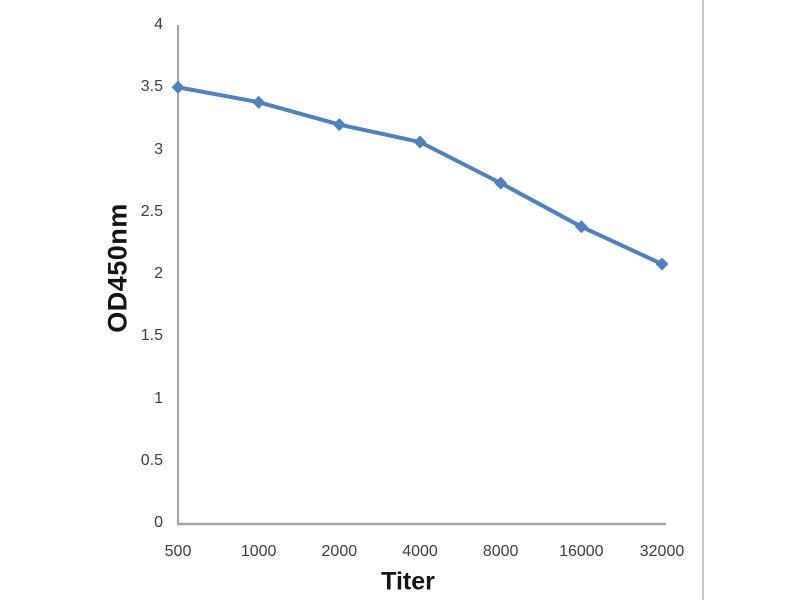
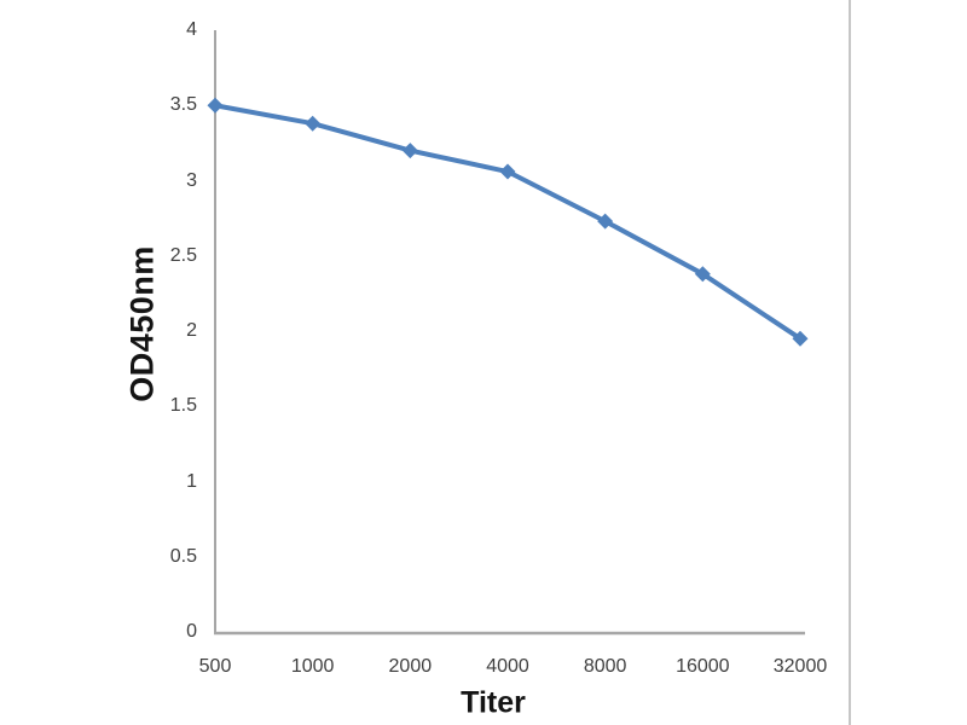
32000: 2.08 -> 1.95
